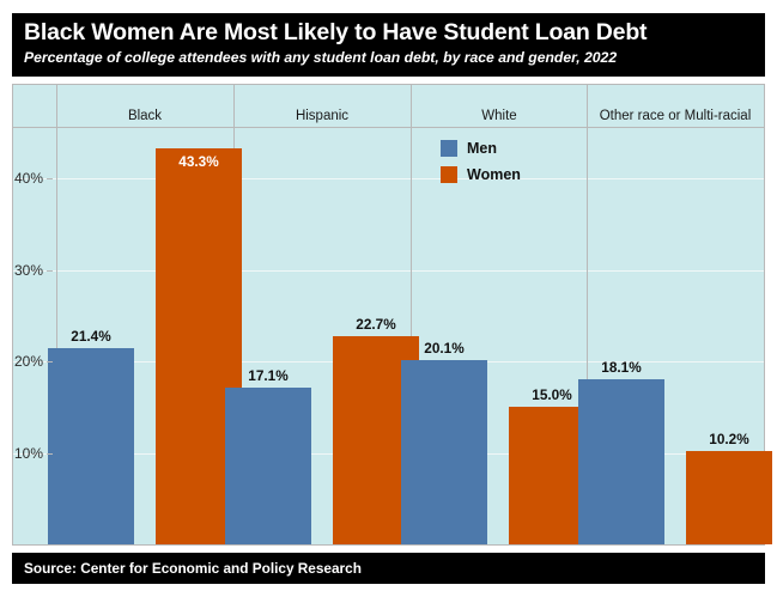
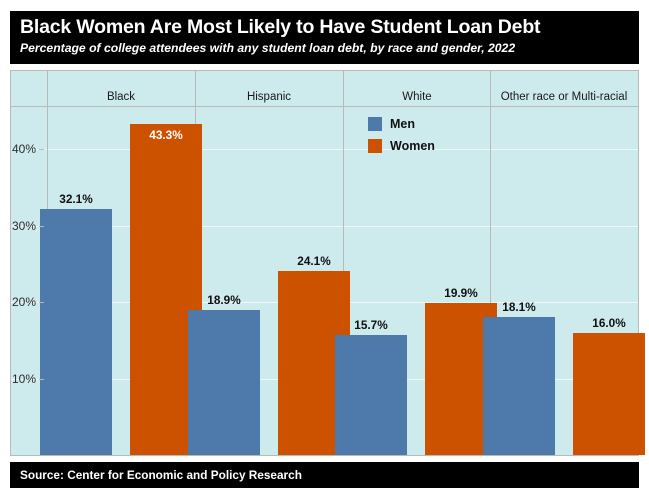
Men/Black: 21.4% -> 32.1%
Men/Hispanic: 17.1% -> 18.9%
Women/Hispanic: 22.7% -> 24.1%
Men/White: 20.1% -> 15.7%
Women/White: 15.0% -> 19.9%
Women/Other race or Multi-racial: 10.2% -> 16.0%
